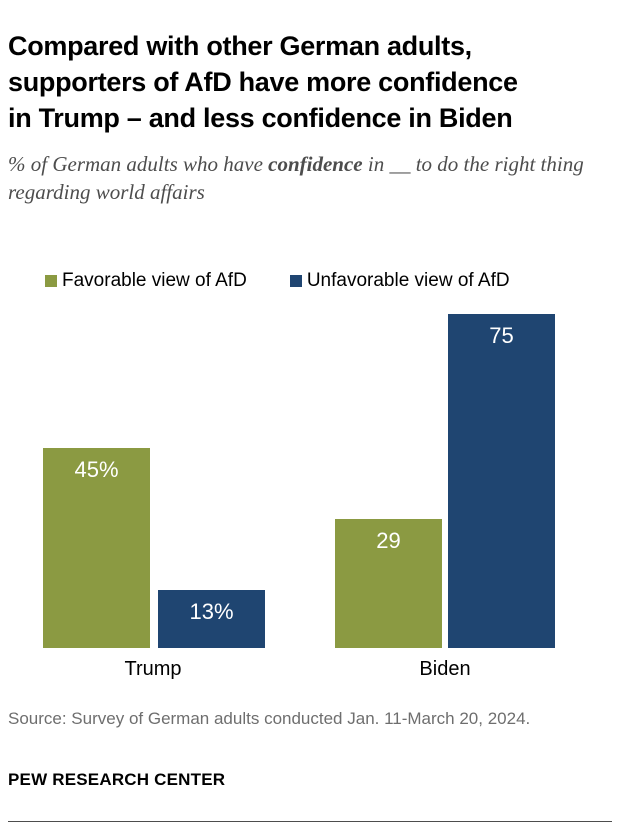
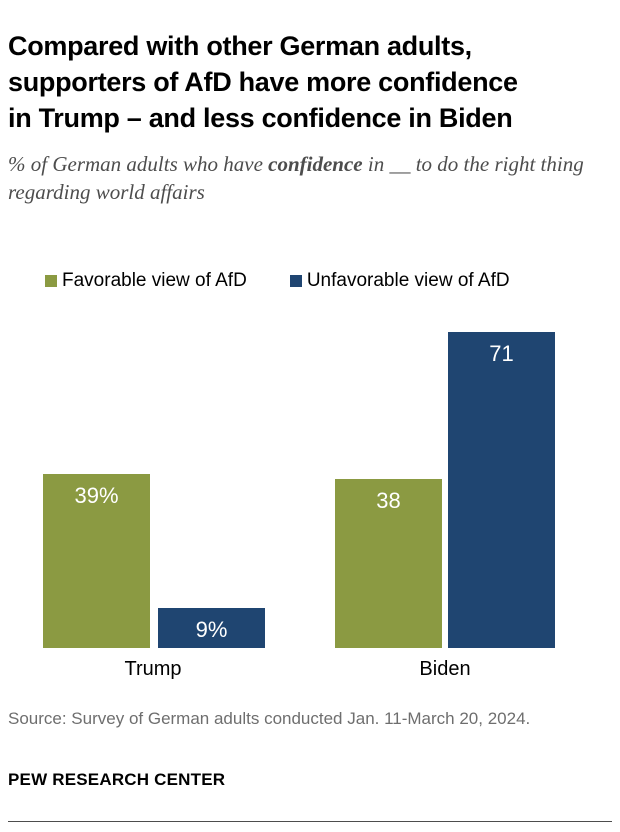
Favorable view of AfD/Trump: 45% -> 39%
Unfavorable view of AfD/Trump: 13% -> 9%
Favorable view of AfD/Biden: 29 -> 38
Unfavorable view of AfD/Biden: 75 -> 71
